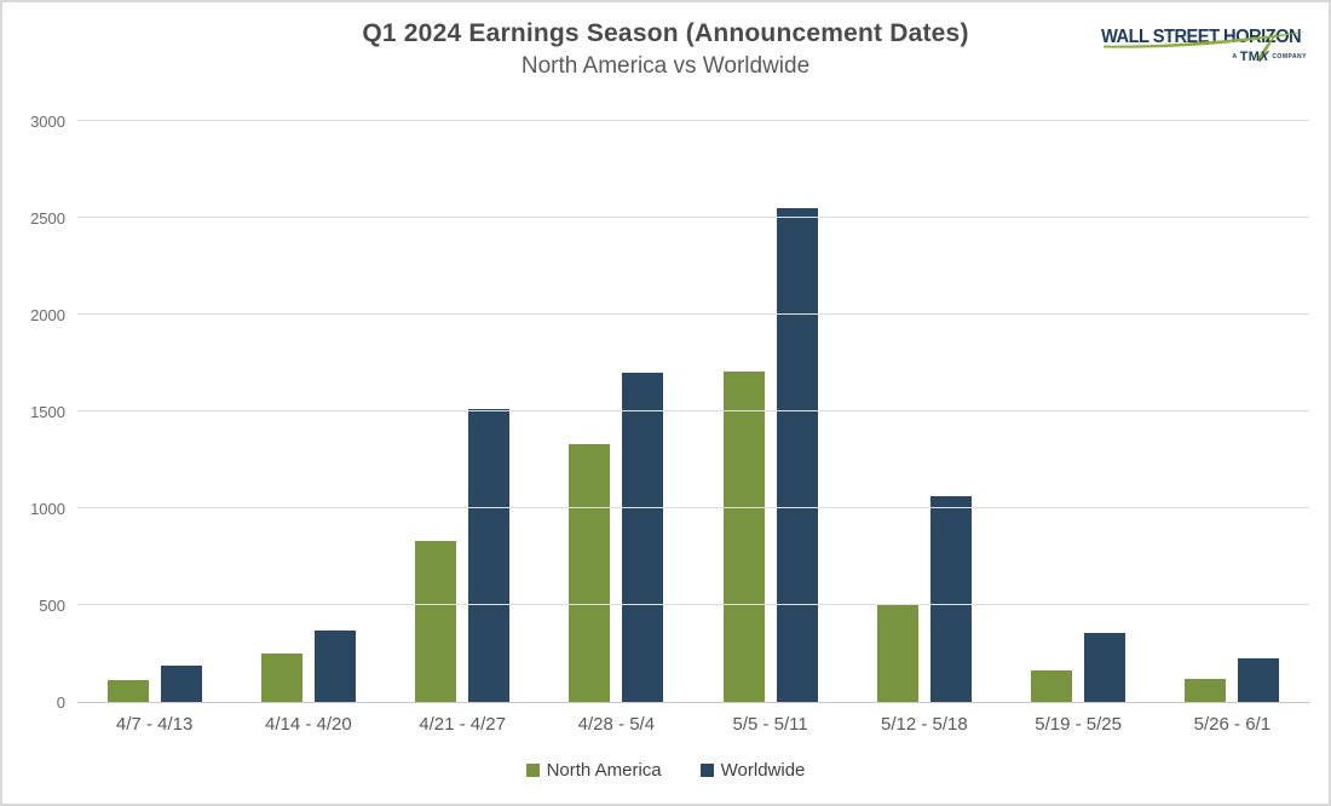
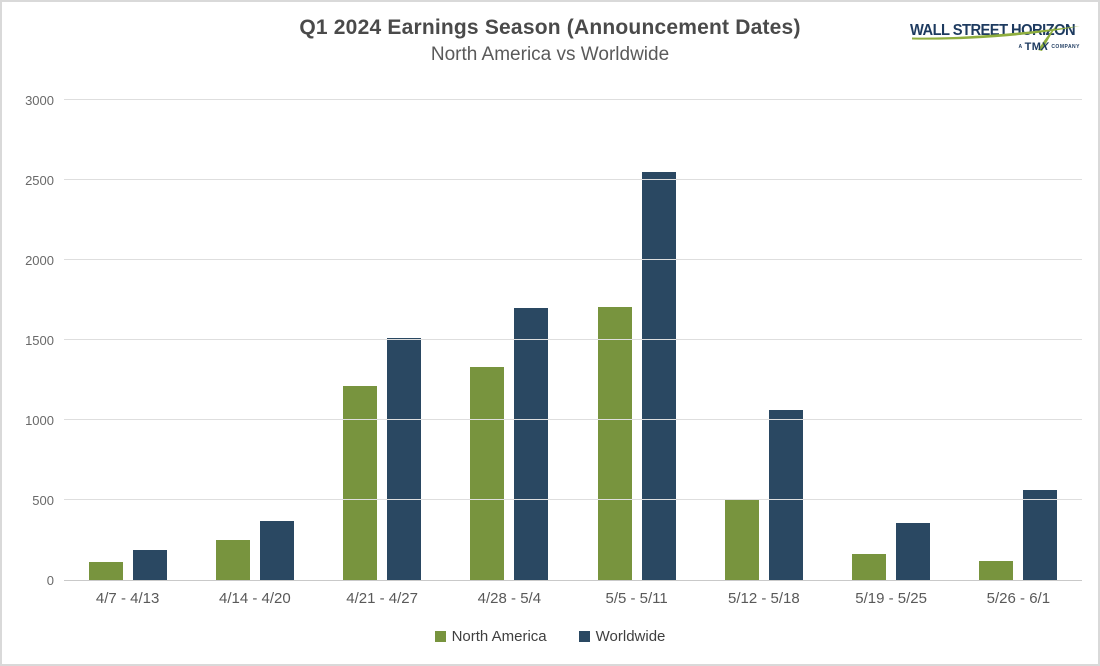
North America/4/21 - 4/27: 830 -> 1210
Worldwide/5/26 - 6/1: 220 -> 560
